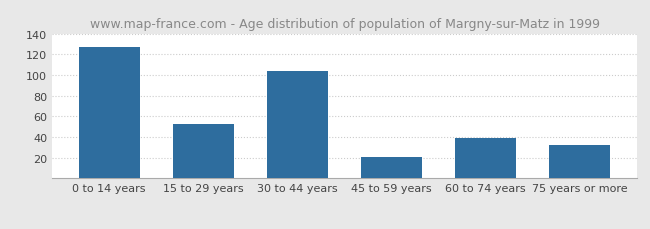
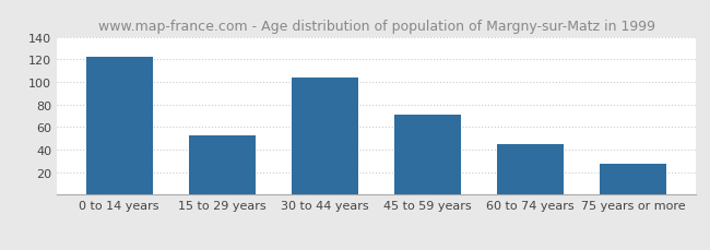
0 to 14 years: 127 -> 122
45 to 59 years: 21 -> 71
60 to 74 years: 39 -> 45
75 years or more: 32 -> 27
